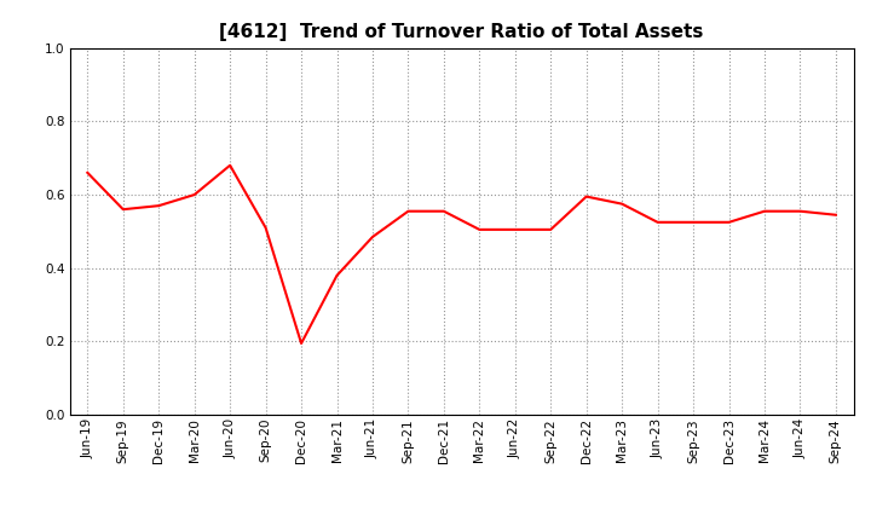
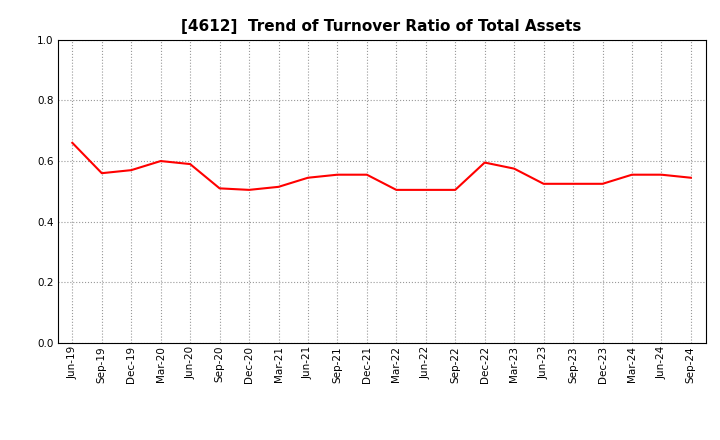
Jun-20: 0.680 -> 0.590
Dec-20: 0.195 -> 0.505
Mar-21: 0.380 -> 0.515
Jun-21: 0.485 -> 0.545
